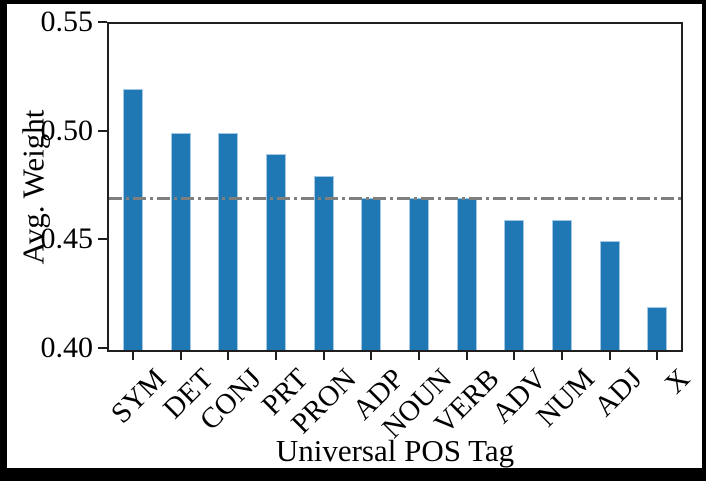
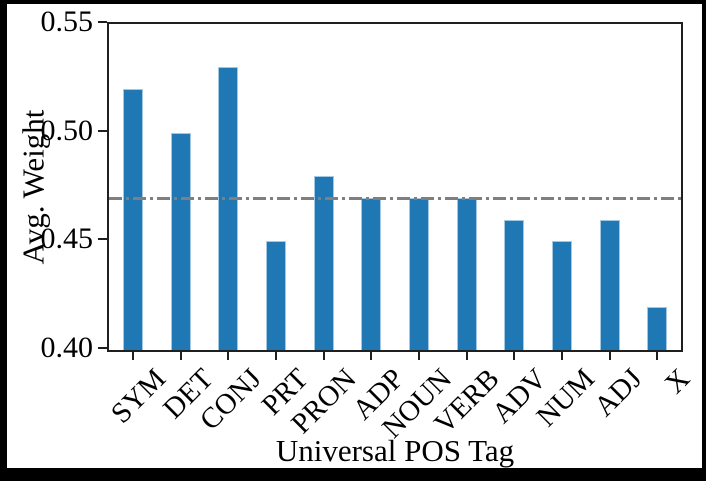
CONJ: 0.50 -> 0.53
PRT: 0.49 -> 0.45
NUM: 0.46 -> 0.45
ADJ: 0.45 -> 0.46
